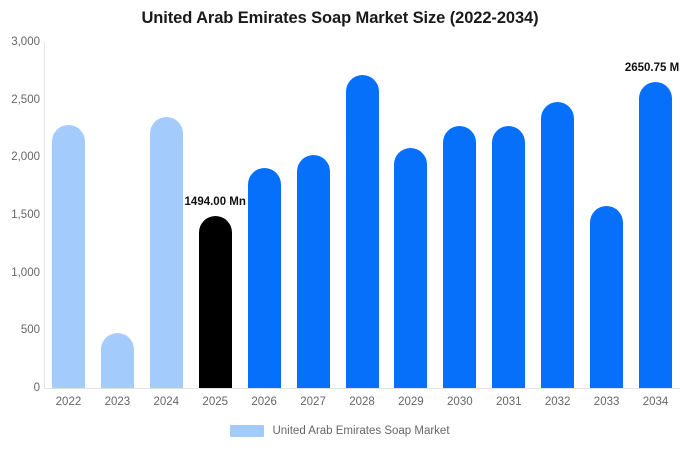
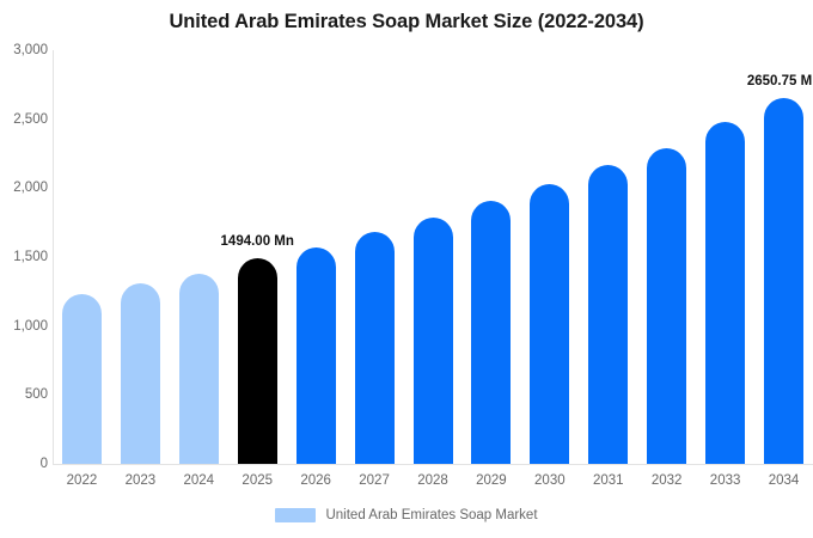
2022: 2280 -> 1230
2023: 480 -> 1310
2024: 2350 -> 1380
2026: 1910 -> 1570
2027: 2020 -> 1680
2028: 2710 -> 1790
2029: 2080 -> 1910
2030: 2270 -> 2030
2031: 2270 -> 2170
2032: 2480 -> 2290
2033: 1580 -> 2480
